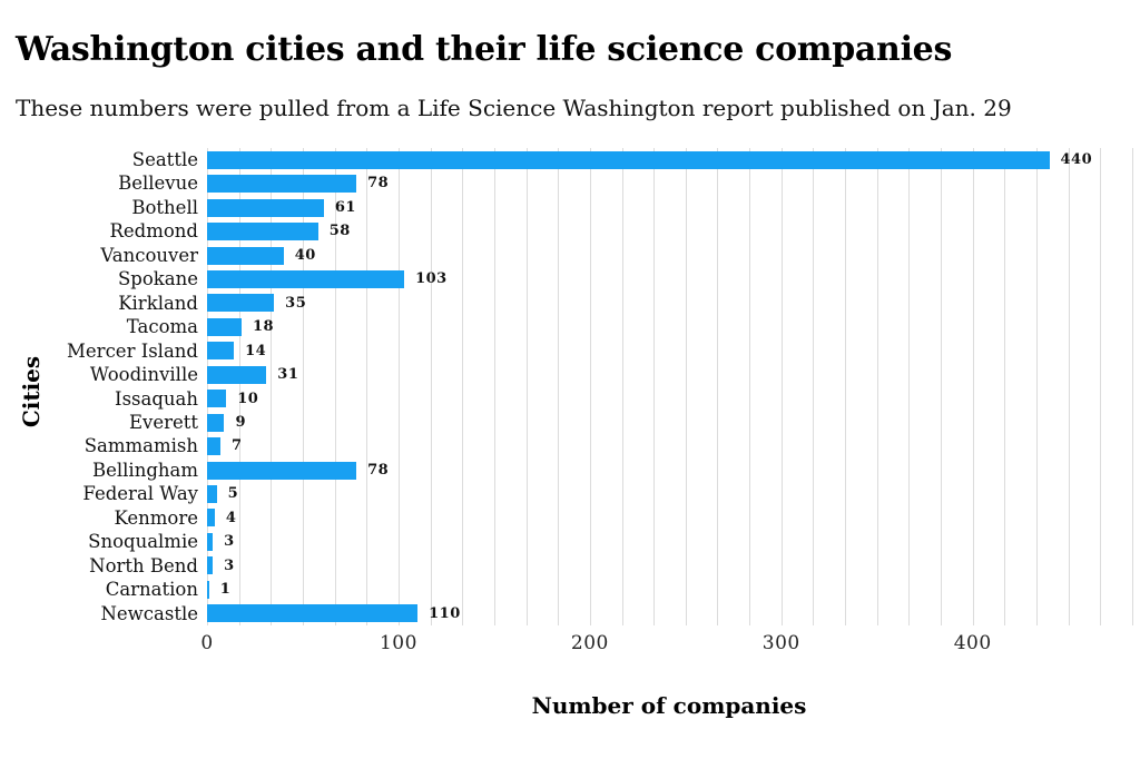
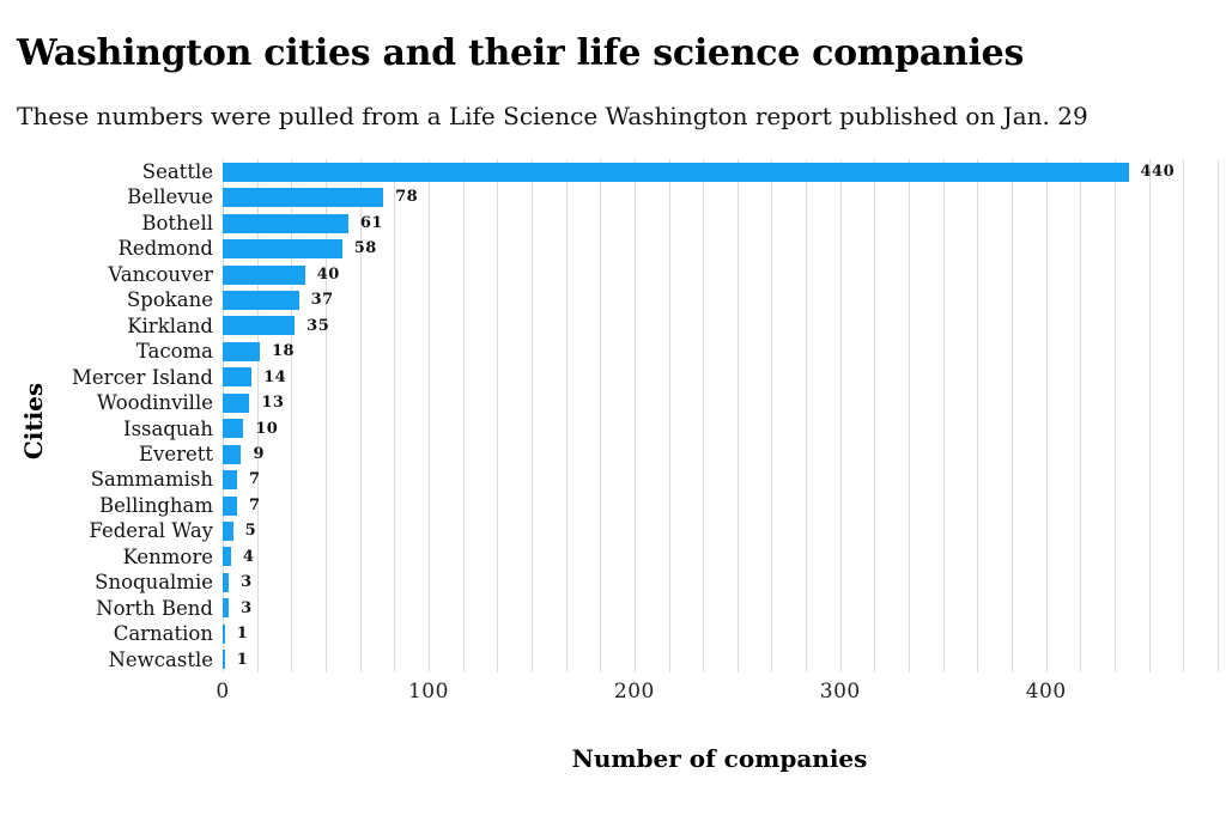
Spokane: 103 -> 37
Woodinville: 31 -> 13
Bellingham: 78 -> 7
Newcastle: 110 -> 1
